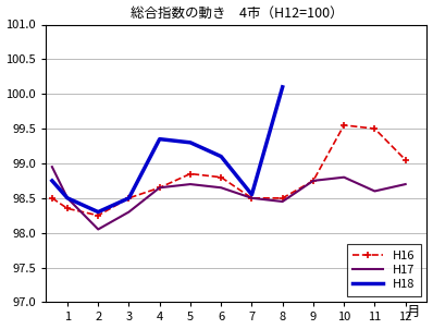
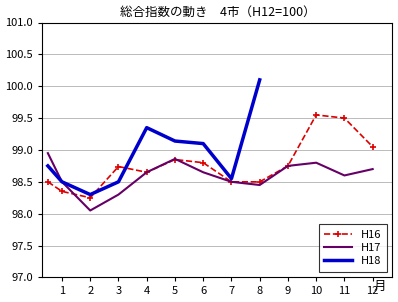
H16/3: 98.50 -> 98.74
H17/5: 98.70 -> 98.86
H18/5: 99.30 -> 99.14
